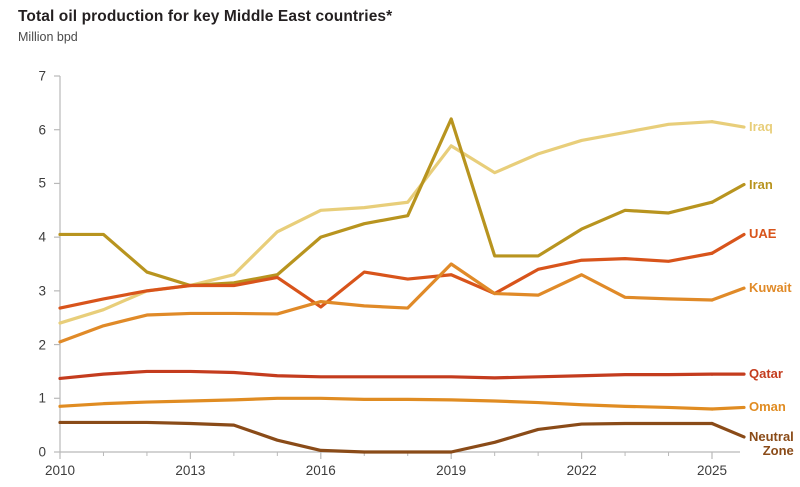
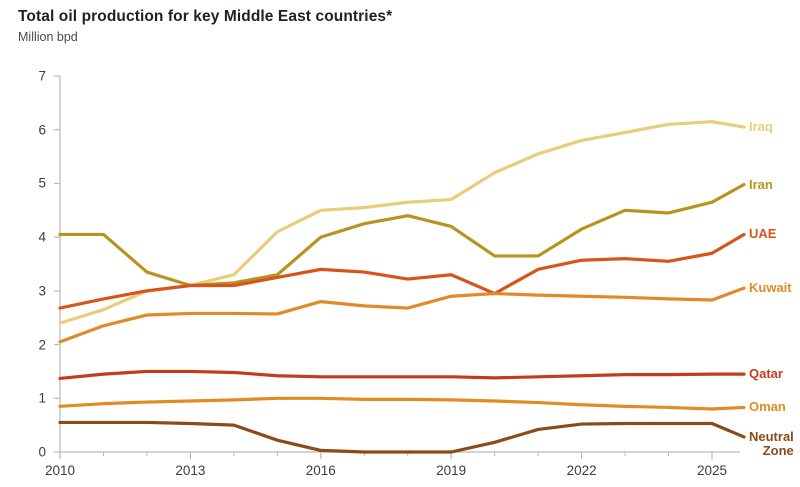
UAE/2016: 2.7 -> 3.4
Iraq/2019: 5.7 -> 4.7
Iran/2019: 6.2 -> 4.2
Kuwait/2019: 3.5 -> 2.9
Kuwait/2022: 3.3 -> 2.9
